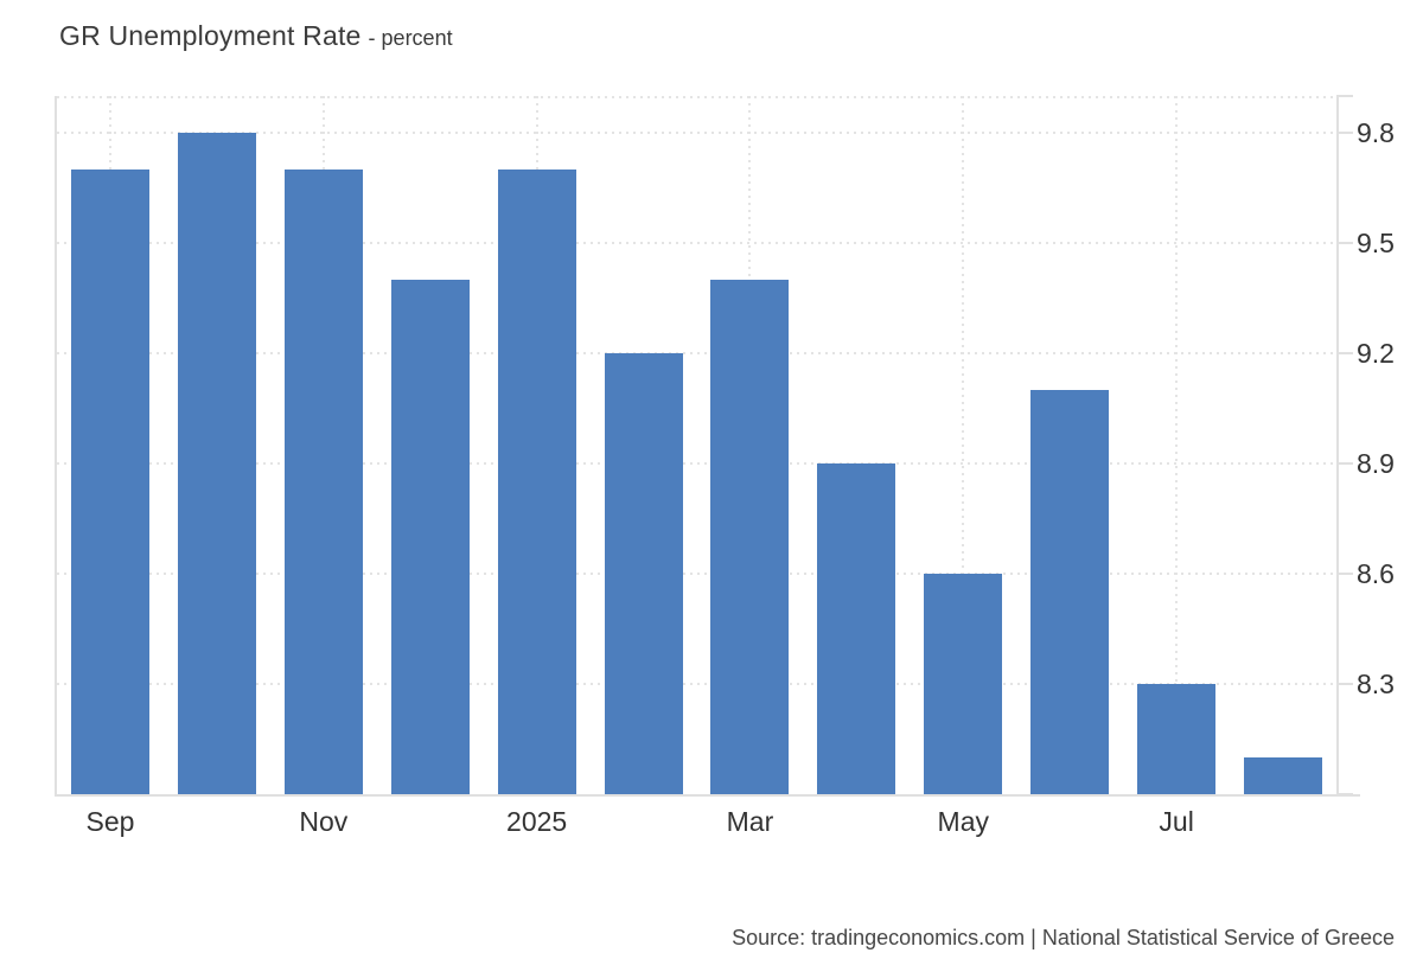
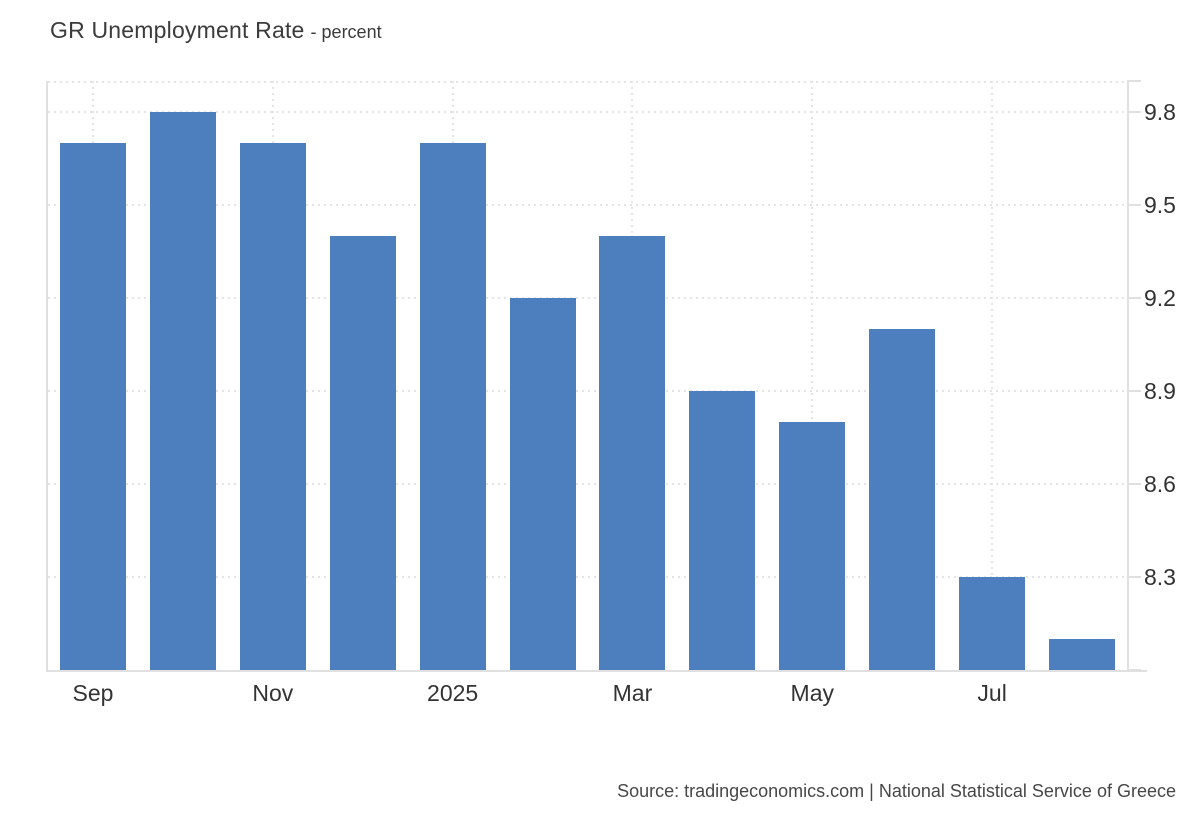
May: 8.6 -> 8.8
